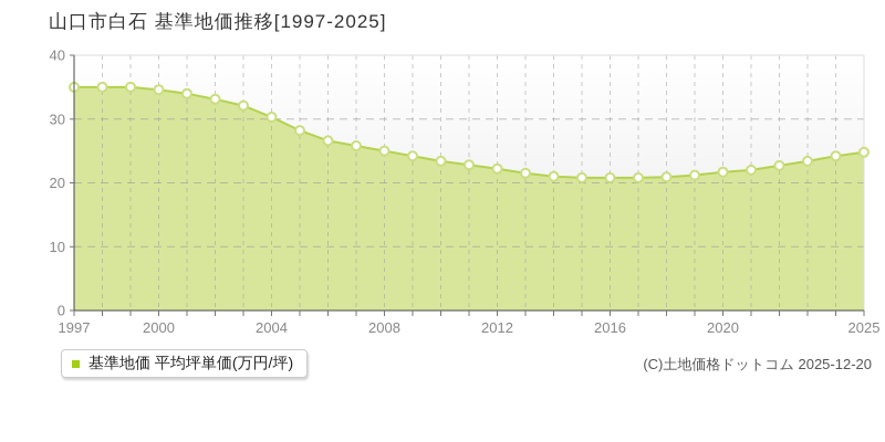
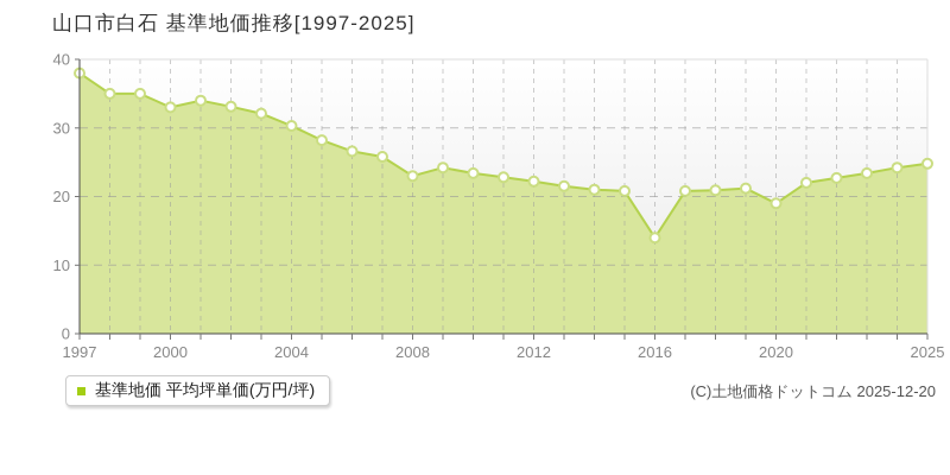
1997: 35 -> 38
2000: 35 -> 33
2008: 25 -> 23
2016: 21 -> 14
2020: 22 -> 19
